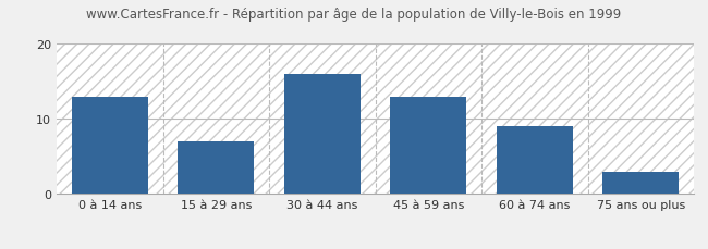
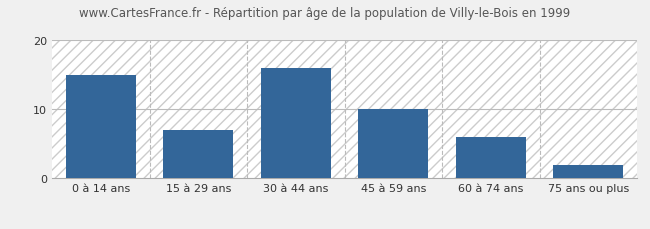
0 à 14 ans: 13 -> 15
45 à 59 ans: 13 -> 10
60 à 74 ans: 9 -> 6
75 ans ou plus: 3 -> 2
